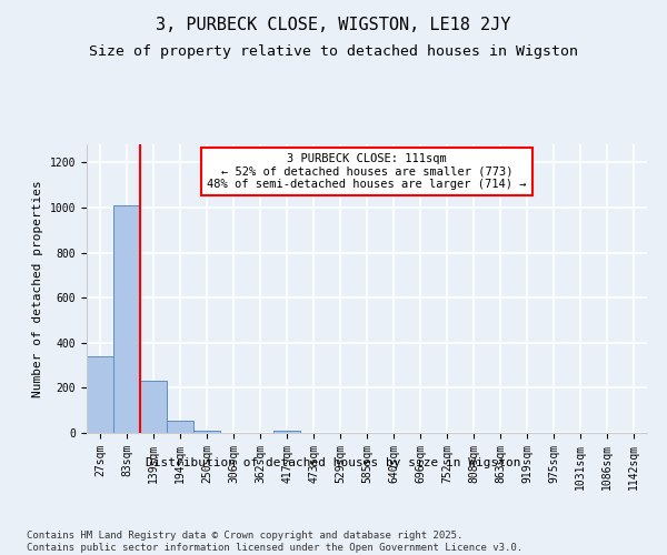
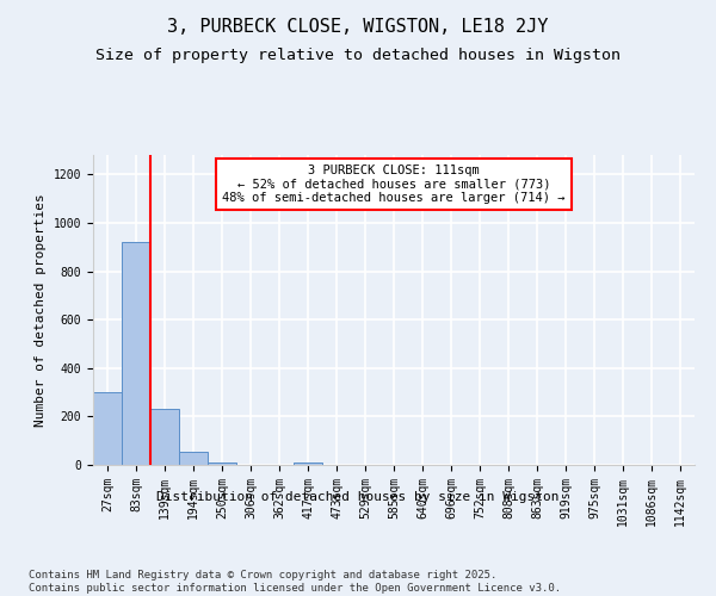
27sqm: 340 -> 300
83sqm: 1010 -> 920
